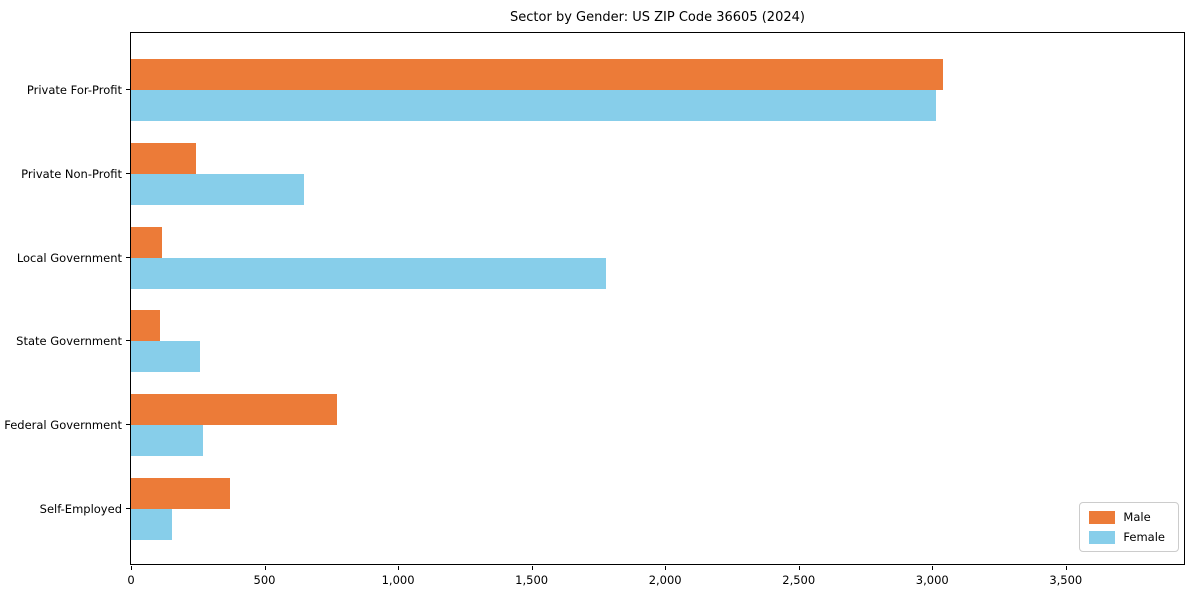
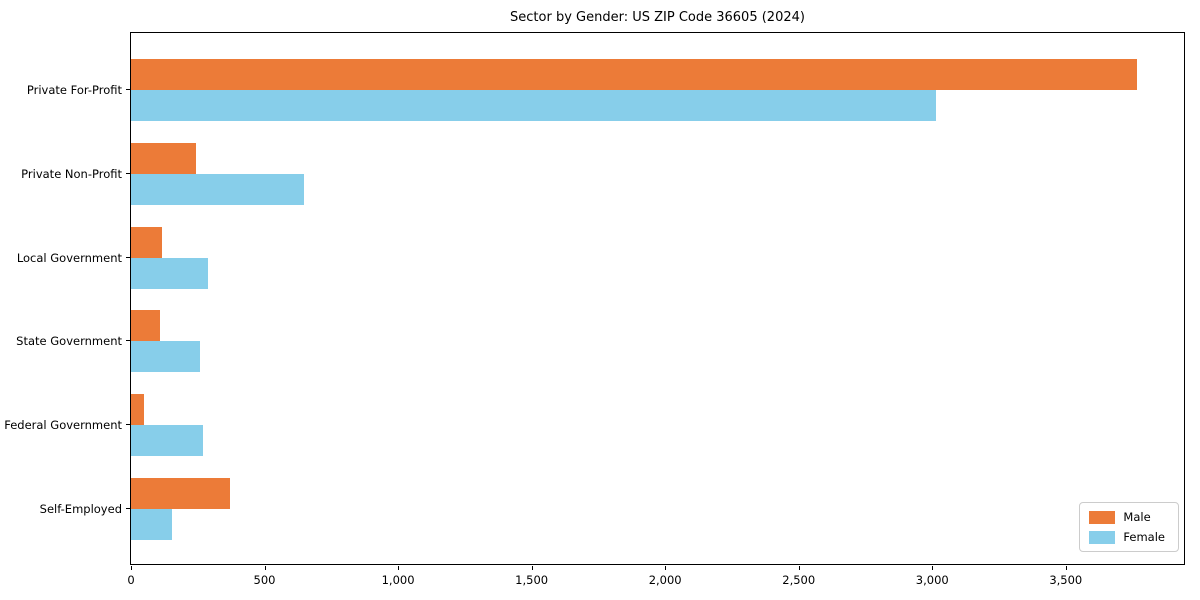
Male/Private For-Profit: 3040 -> 3760
Female/Local Government: 1780 -> 290
Male/Federal Government: 770 -> 50
